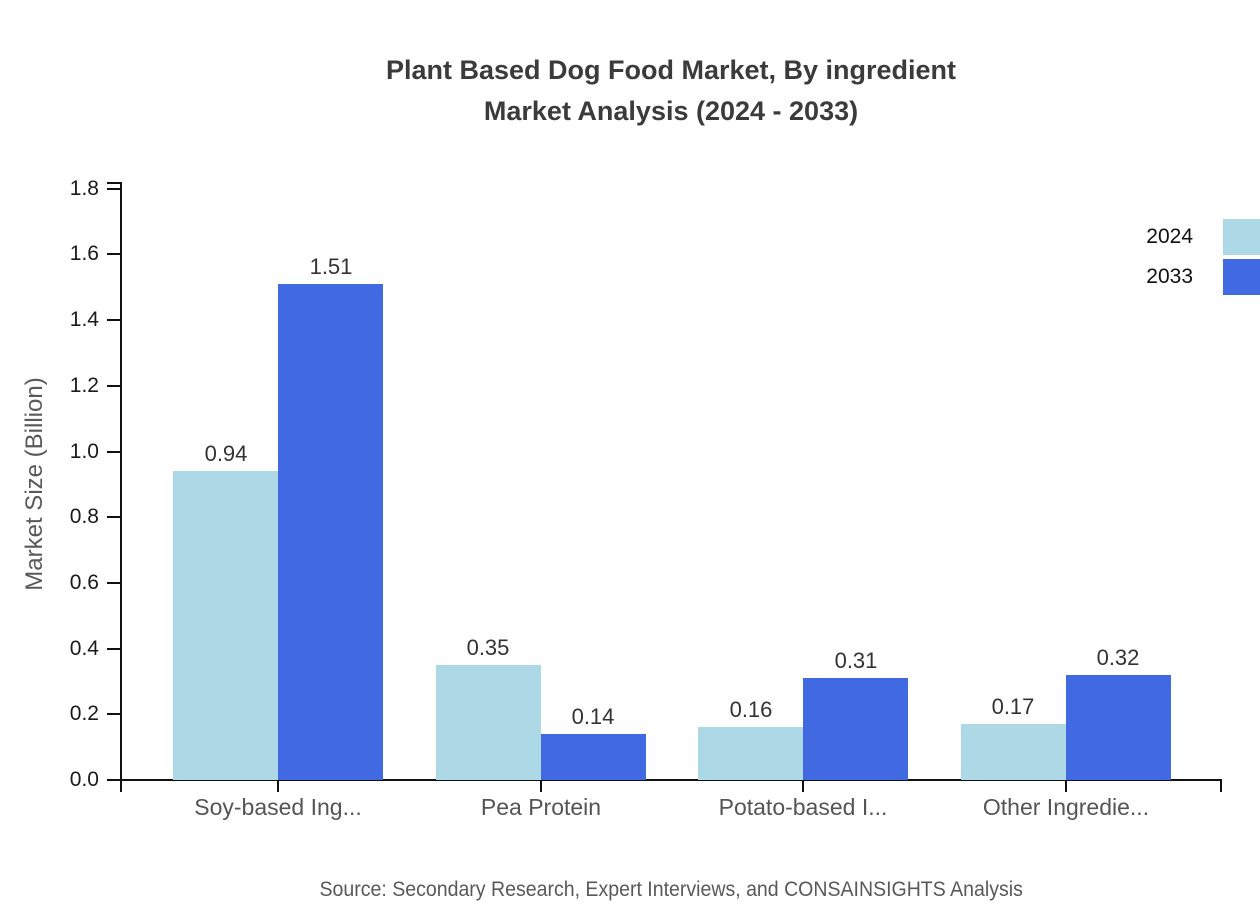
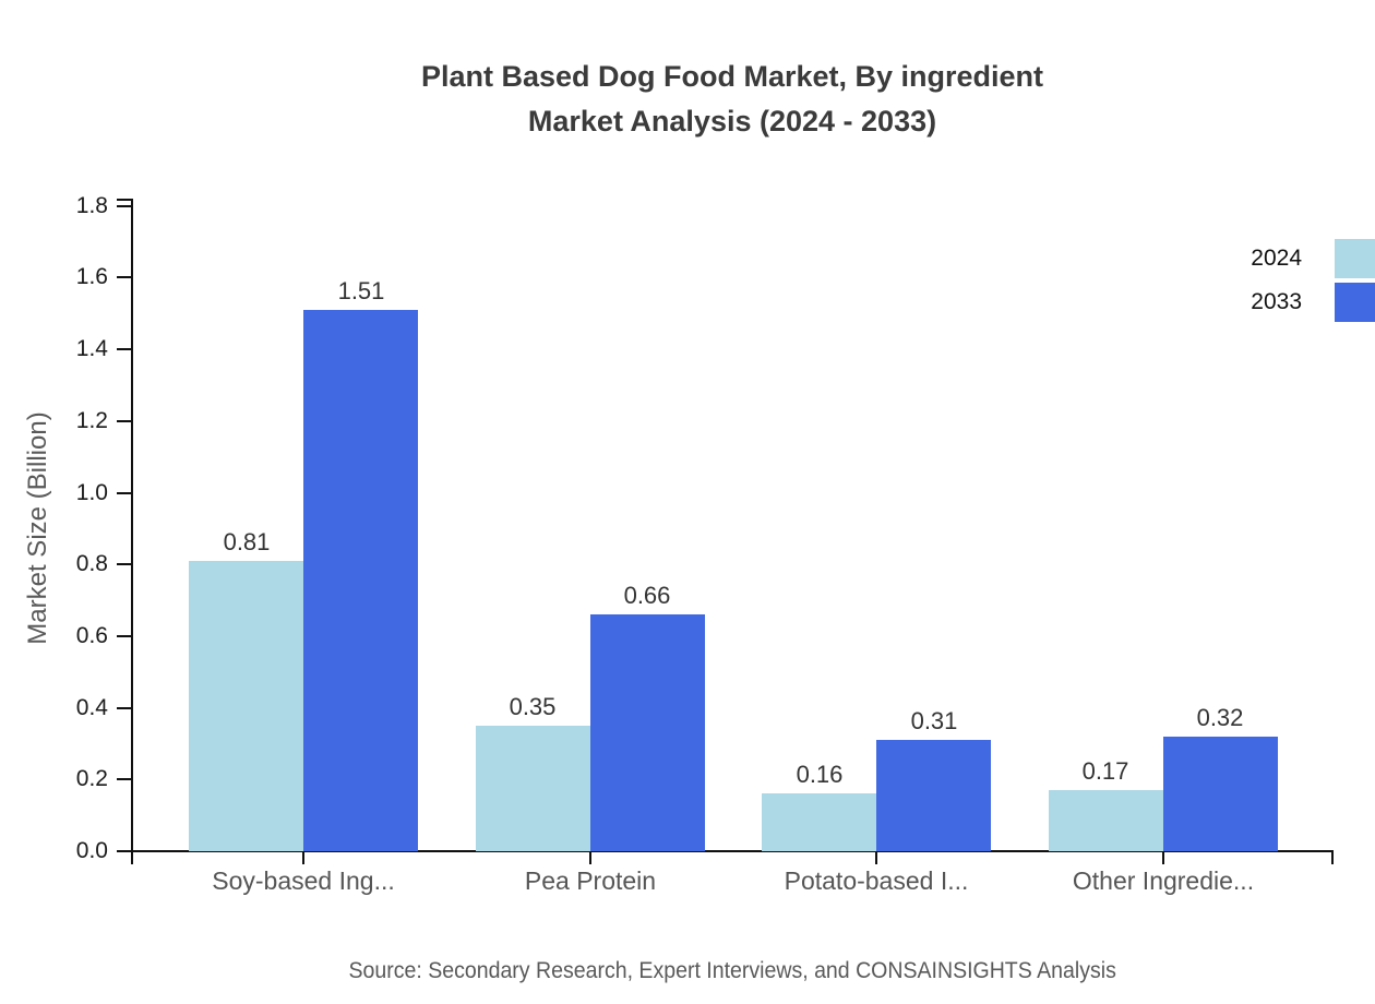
2024/Soy-based Ing...: 0.94 -> 0.81
2033/Pea Protein: 0.14 -> 0.66
